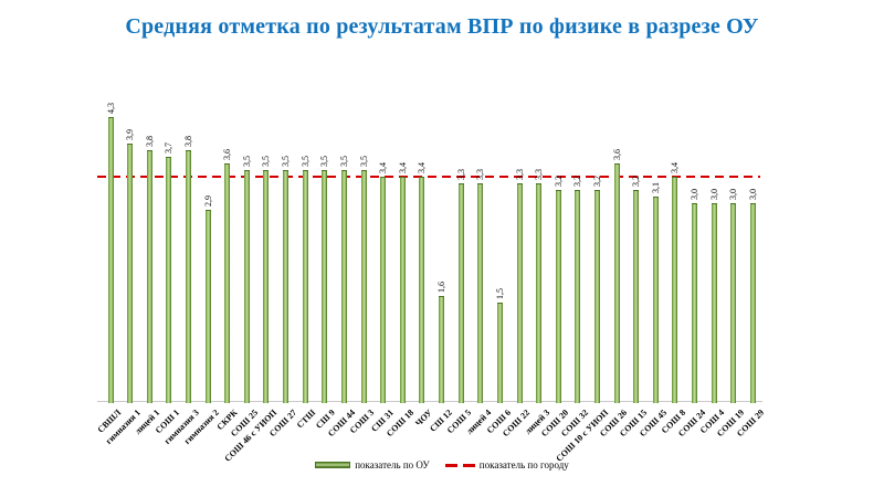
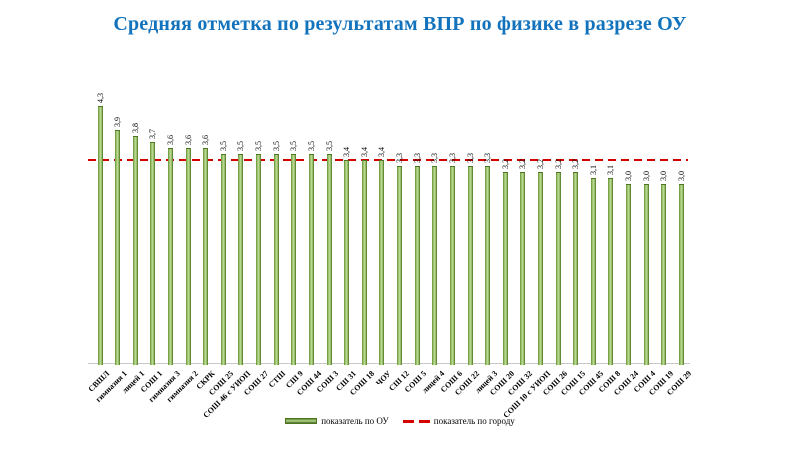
гимназия 3: 3,8 -> 3,6
гимназия 2: 2,9 -> 3,6
СШ 12: 1,6 -> 3,3
СОШ 6: 1,5 -> 3,3
СОШ 26: 3,6 -> 3,2
СОШ 8: 3,4 -> 3,1
